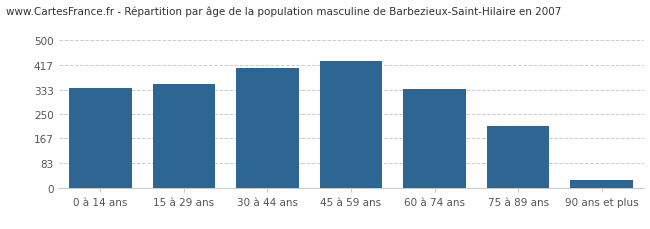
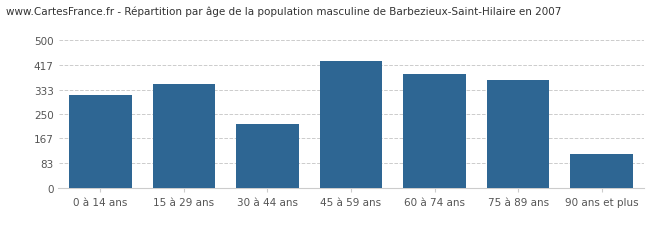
0 à 14 ans: 340 -> 315
30 à 44 ans: 405 -> 215
60 à 74 ans: 336 -> 385
75 à 89 ans: 210 -> 365
90 ans et plus: 25 -> 115
